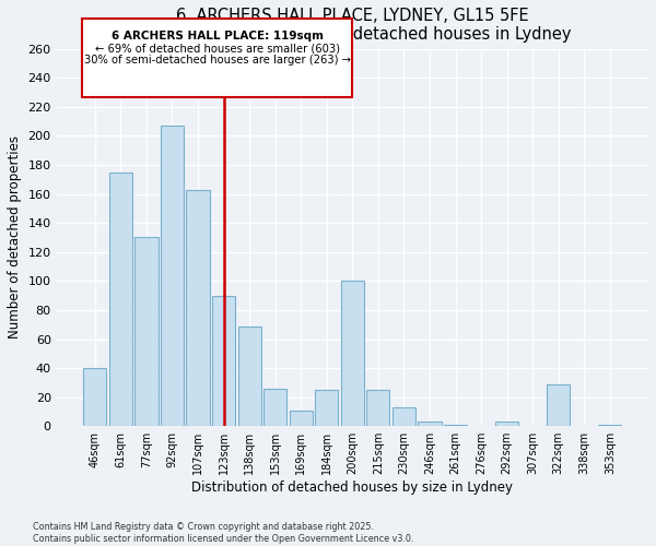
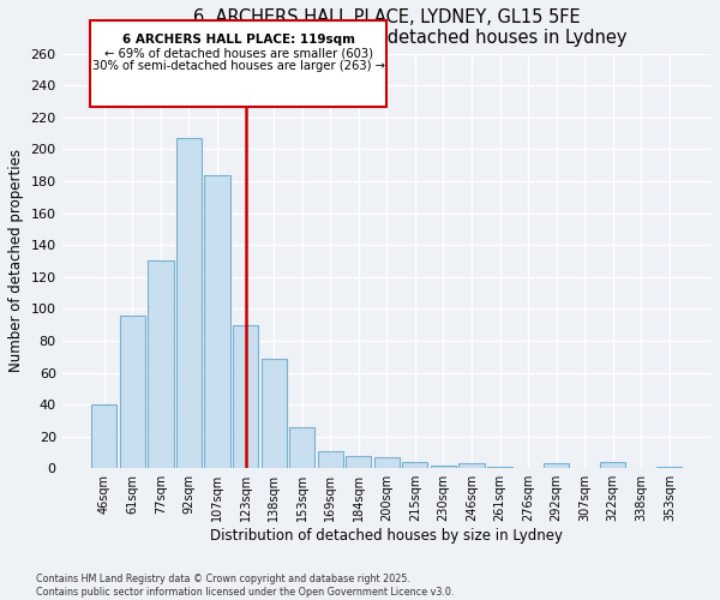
61sqm: 175 -> 96
107sqm: 163 -> 184
184sqm: 25 -> 8
200sqm: 100 -> 7
215sqm: 25 -> 4
230sqm: 13 -> 2
322sqm: 29 -> 4
